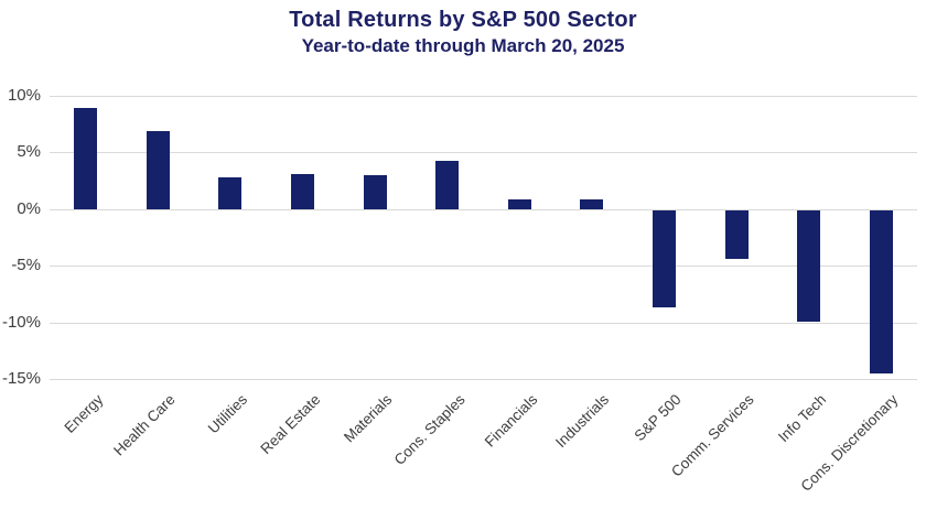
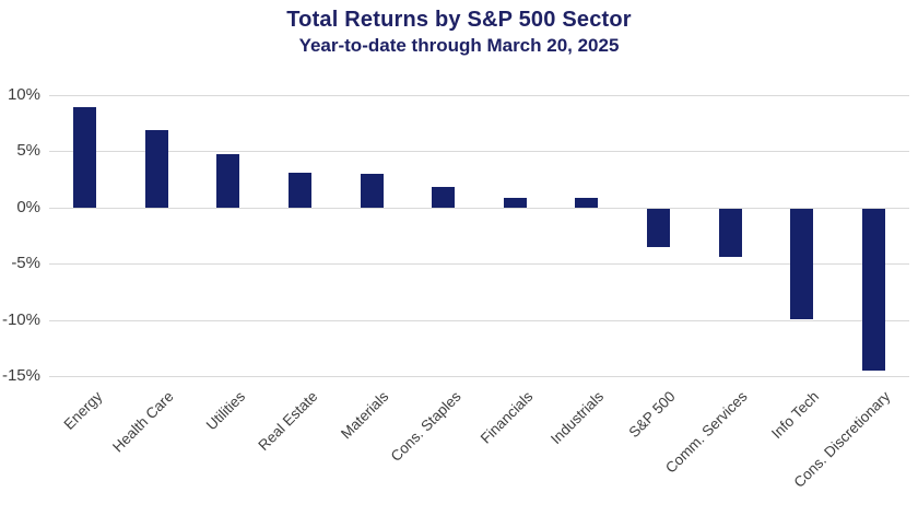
Utilities: 2.8% -> 4.7%
Cons. Staples: 4.3% -> 1.8%
S&P 500: -8.6% -> -3.4%
